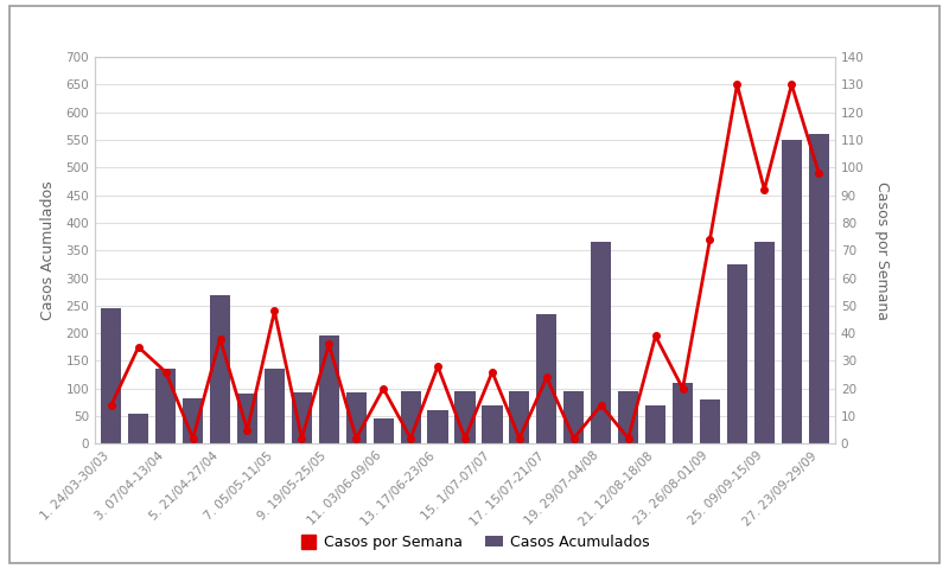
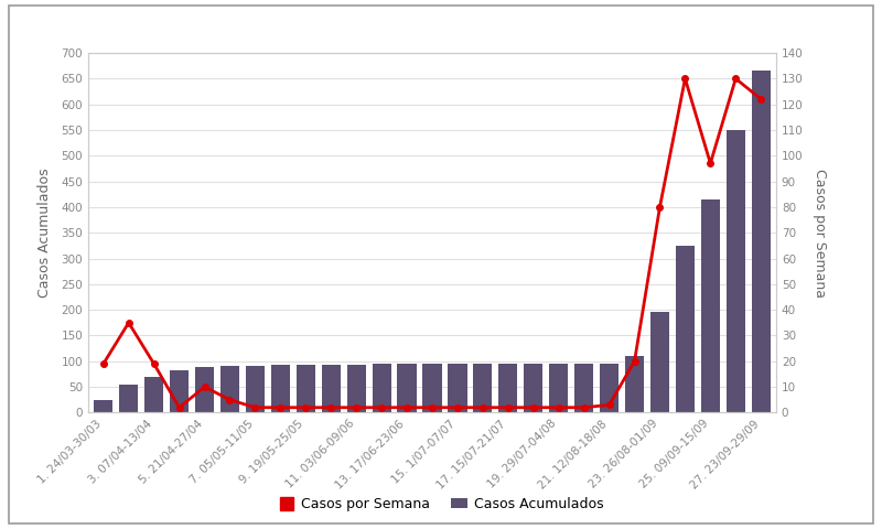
Casos Acumulados/1. 24/03-30/03: 245 -> 25
Casos por Semana/1. 24/03-30/03: 14 -> 19
Casos Acumulados/3. 07/04-13/04: 135 -> 70
Casos por Semana/3. 07/04-13/04: 26 -> 19
Casos Acumulados/5. 21/04-27/04: 270 -> 88
Casos por Semana/5. 21/04-27/04: 38 -> 10
Casos Acumulados/7. 05/05-11/05: 135 -> 92
Casos por Semana/7. 05/05-11/05: 48 -> 2
Casos Acumulados/9. 19/05-25/05: 195 -> 93
Casos por Semana/9. 19/05-25/05: 36 -> 2
Casos Acumulados/11. 03/06-09/06: 45 -> 94
Casos por Semana/11. 03/06-09/06: 20 -> 2
Casos Acumulados/13. 17/06-23/06: 60 -> 95
Casos por Semana/13. 17/06-23/06: 28 -> 2
Casos Acumulados/15. 1/07-07/07: 70 -> 95
Casos por Semana/15. 1/07-07/07: 26 -> 2
Casos Acumulados/17. 15/07-21/07: 235 -> 95
Casos por Semana/17. 15/07-21/07: 24 -> 2
Casos Acumulados/19. 29/07-04/08: 365 -> 95
Casos por Semana/19. 29/07-04/08: 14 -> 2
Casos Acumulados/21. 12/08-18/08: 70 -> 95
Casos por Semana/21. 12/08-18/08: 39 -> 3
Casos Acumulados/23. 26/08-01/09: 80 -> 195
Casos por Semana/23. 26/08-01/09: 74 -> 80
Casos Acumulados/25. 09/09-15/09: 365 -> 415
Casos por Semana/25. 09/09-15/09: 92 -> 97
Casos Acumulados/27. 23/09-29/09: 560 -> 665
Casos por Semana/27. 23/09-29/09: 98 -> 122
